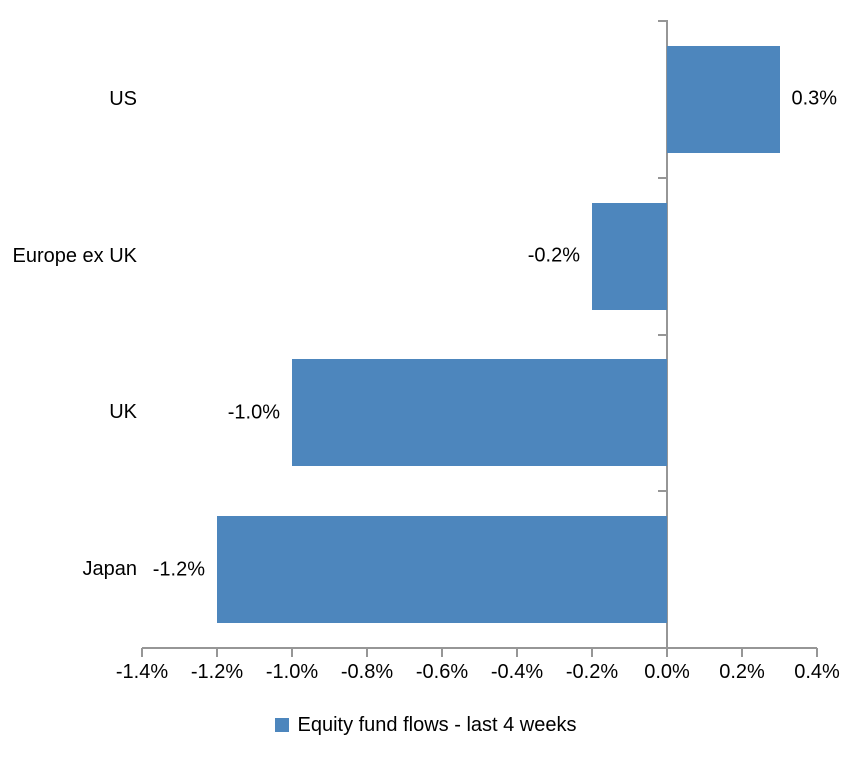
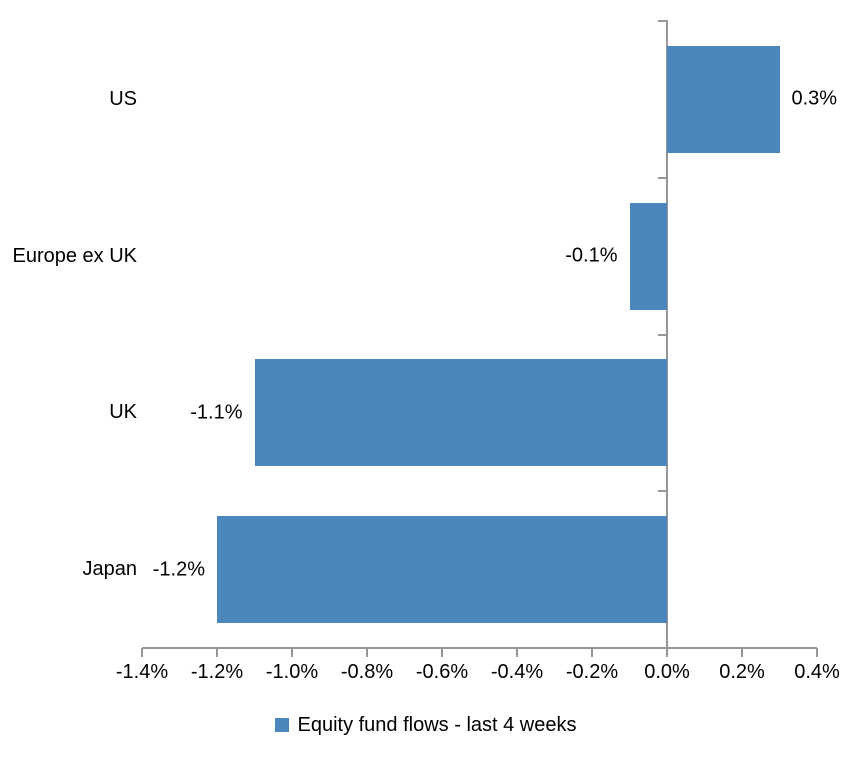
Europe ex UK: -0.2% -> -0.1%
UK: -1.0% -> -1.1%
